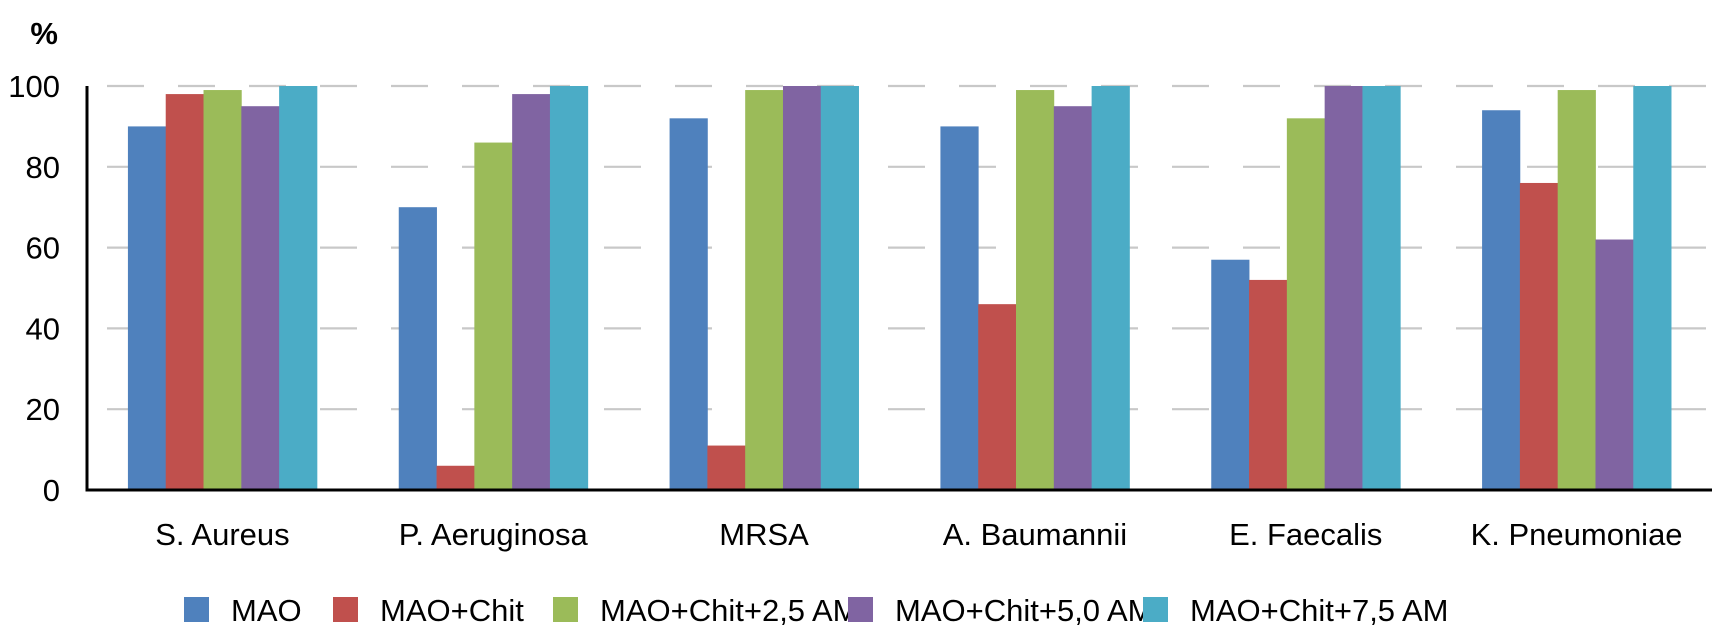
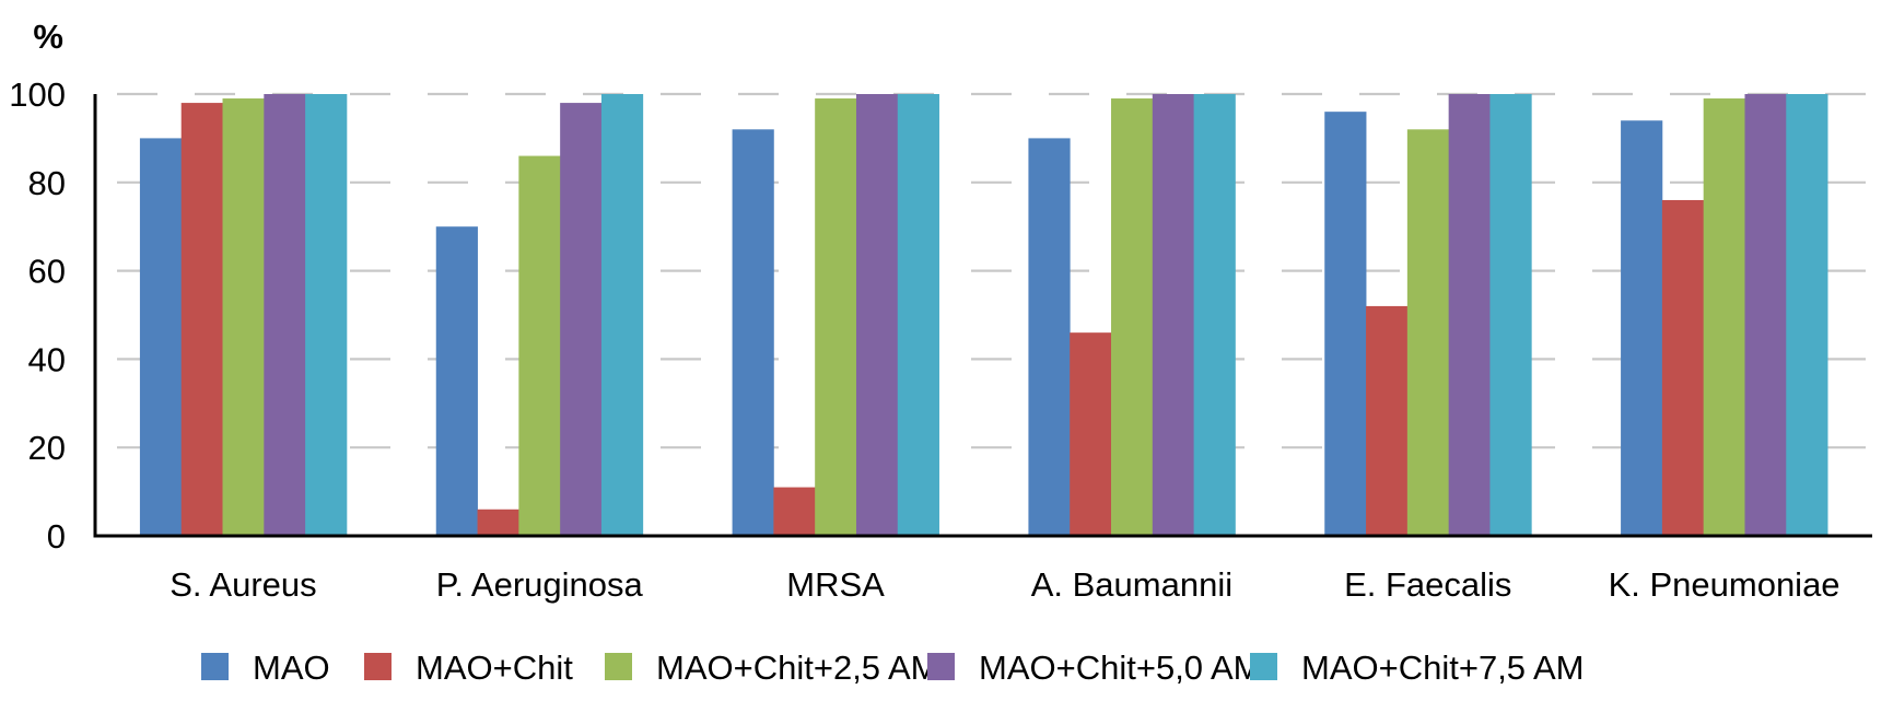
MAO+Chit+5,0 AM/S. Aureus: 95 -> 100
MAO+Chit+5,0 AM/A. Baumannii: 95 -> 100
MAO/E. Faecalis: 57 -> 96
MAO+Chit+5,0 AM/K. Pneumoniae: 62 -> 100
